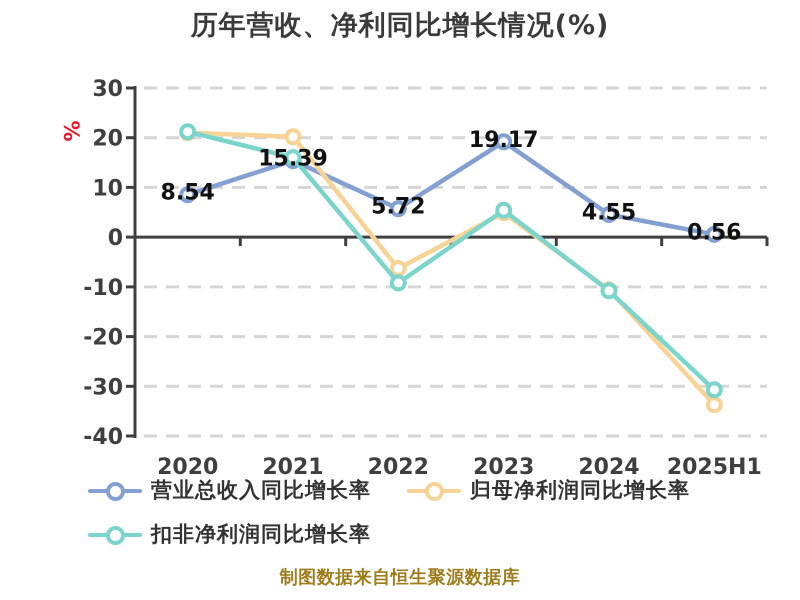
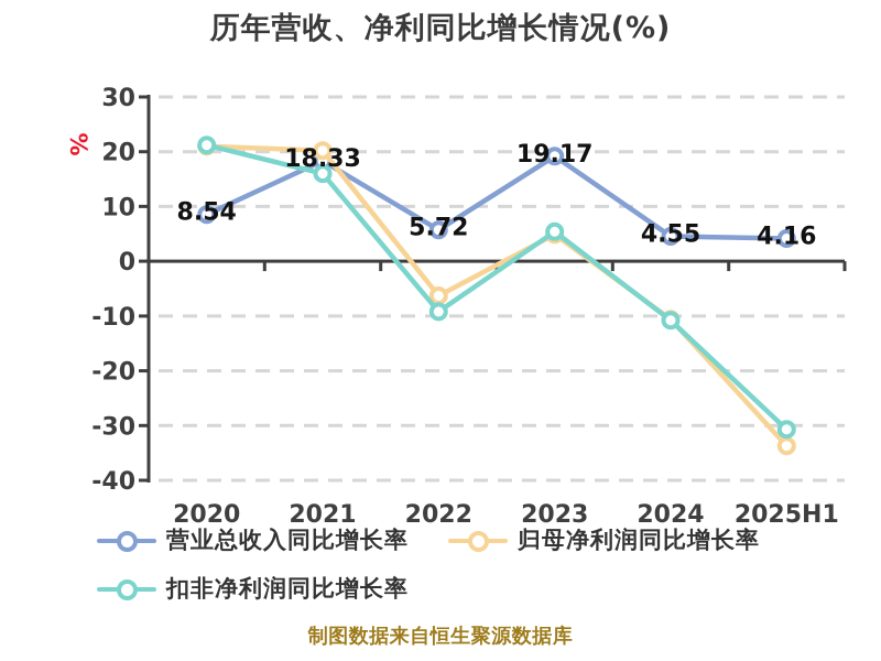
营业总收入同比增长率/2021: 15.39 -> 18.33
营业总收入同比增长率/2025H1: 0.56 -> 4.16
